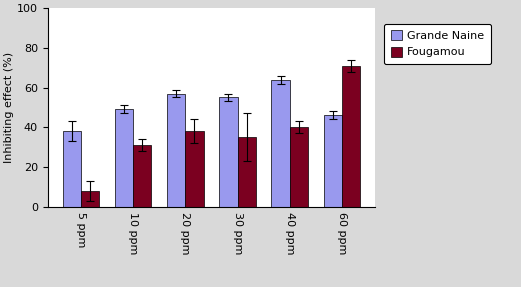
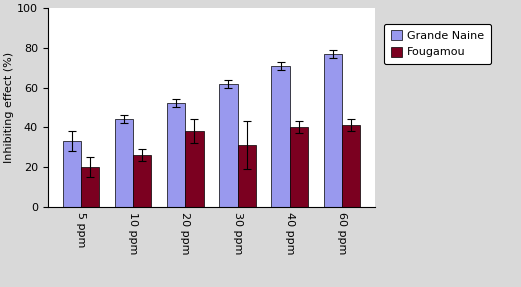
Grande Naine/5 ppm: 38 -> 33
Fougamou/5 ppm: 8 -> 20
Grande Naine/10 ppm: 49 -> 44
Fougamou/10 ppm: 31 -> 26
Grande Naine/20 ppm: 57 -> 52
Grande Naine/30 ppm: 55 -> 62
Fougamou/30 ppm: 35 -> 31
Grande Naine/40 ppm: 64 -> 71
Grande Naine/60 ppm: 46 -> 77
Fougamou/60 ppm: 71 -> 41
